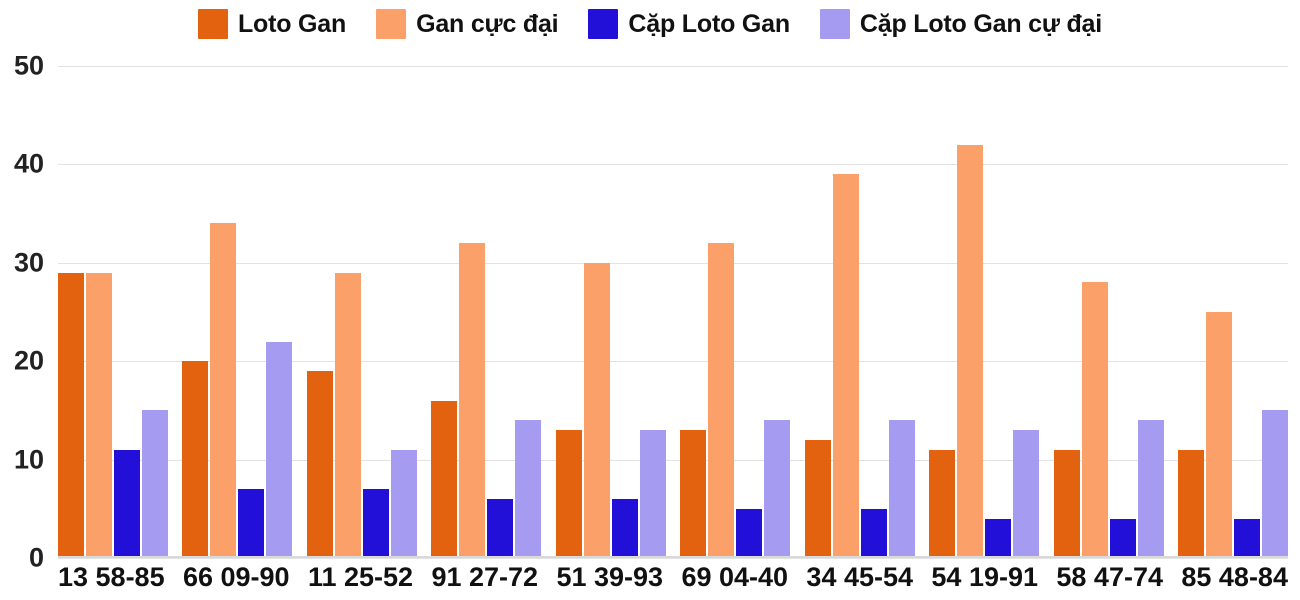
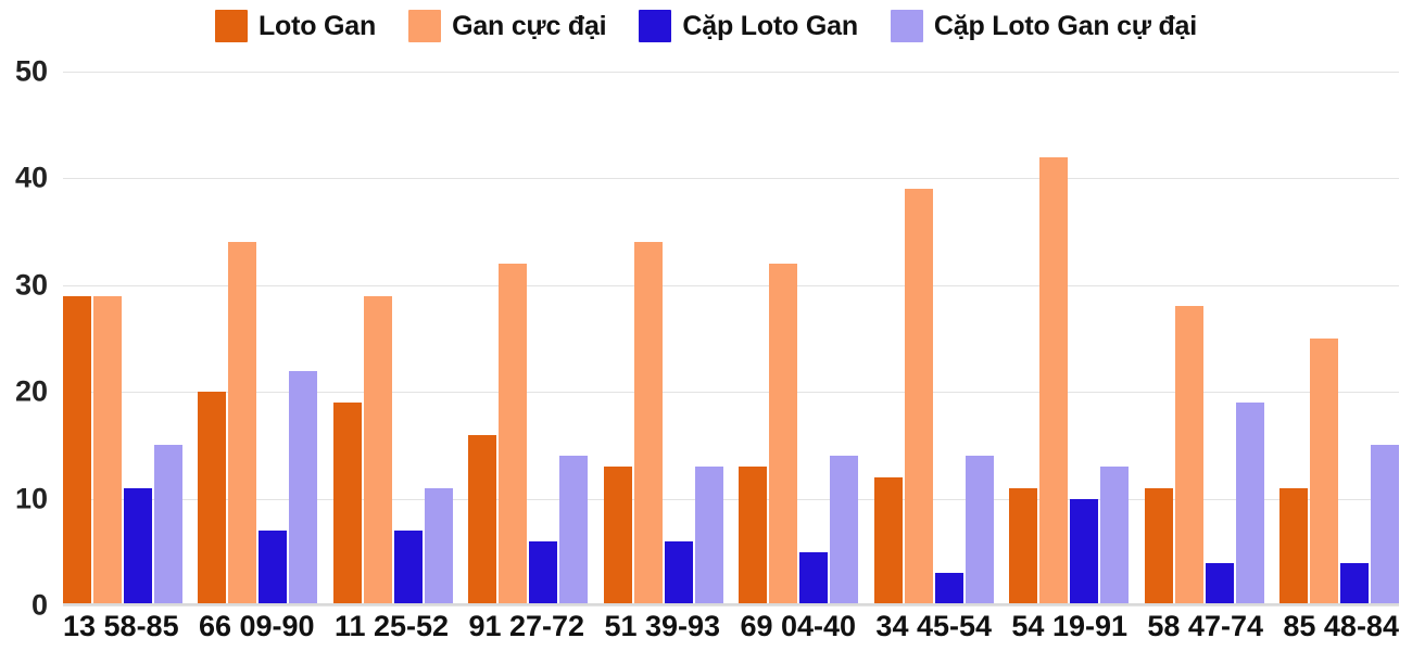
Gan cực đại/51 39-93: 30 -> 34
Cặp Loto Gan/34 45-54: 5 -> 3
Cặp Loto Gan/54 19-91: 4 -> 10
Cặp Loto Gan cự đại/58 47-74: 14 -> 19
